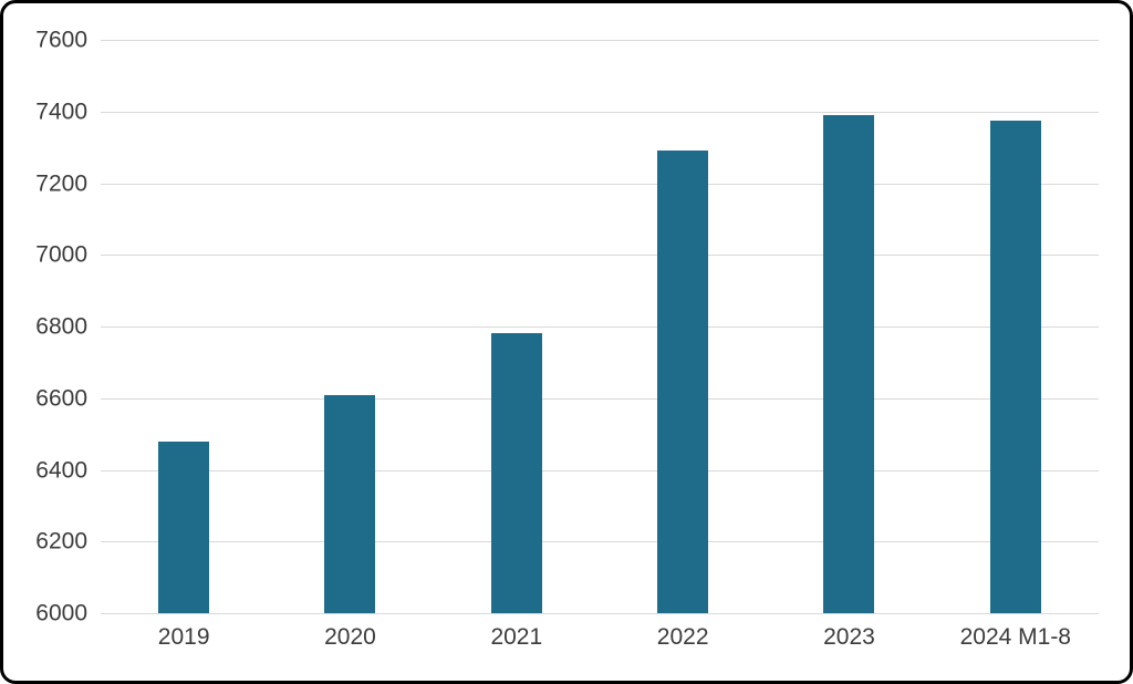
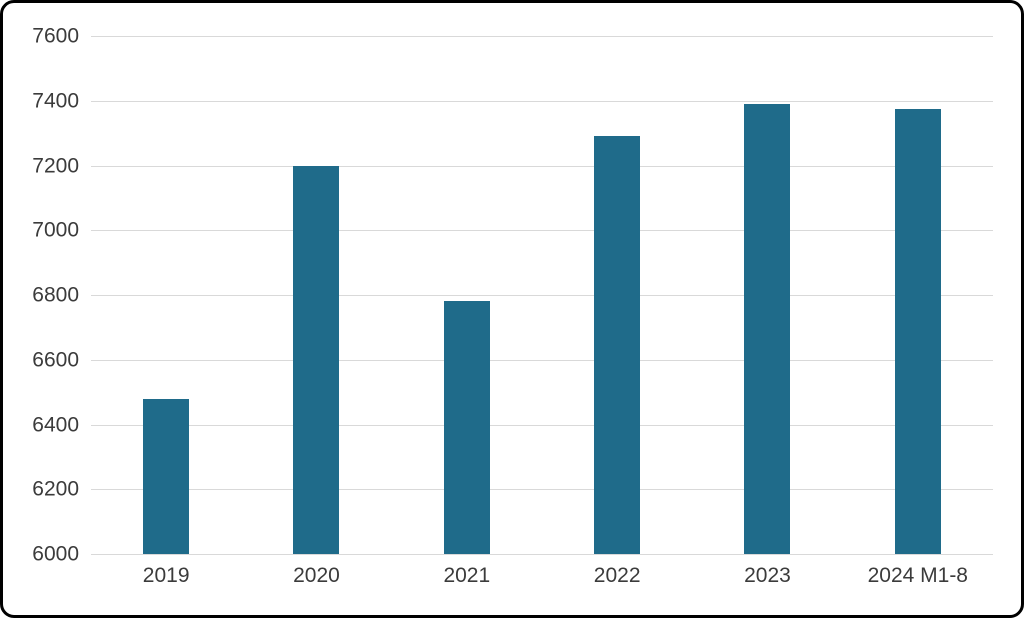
2020: 6610 -> 7200
